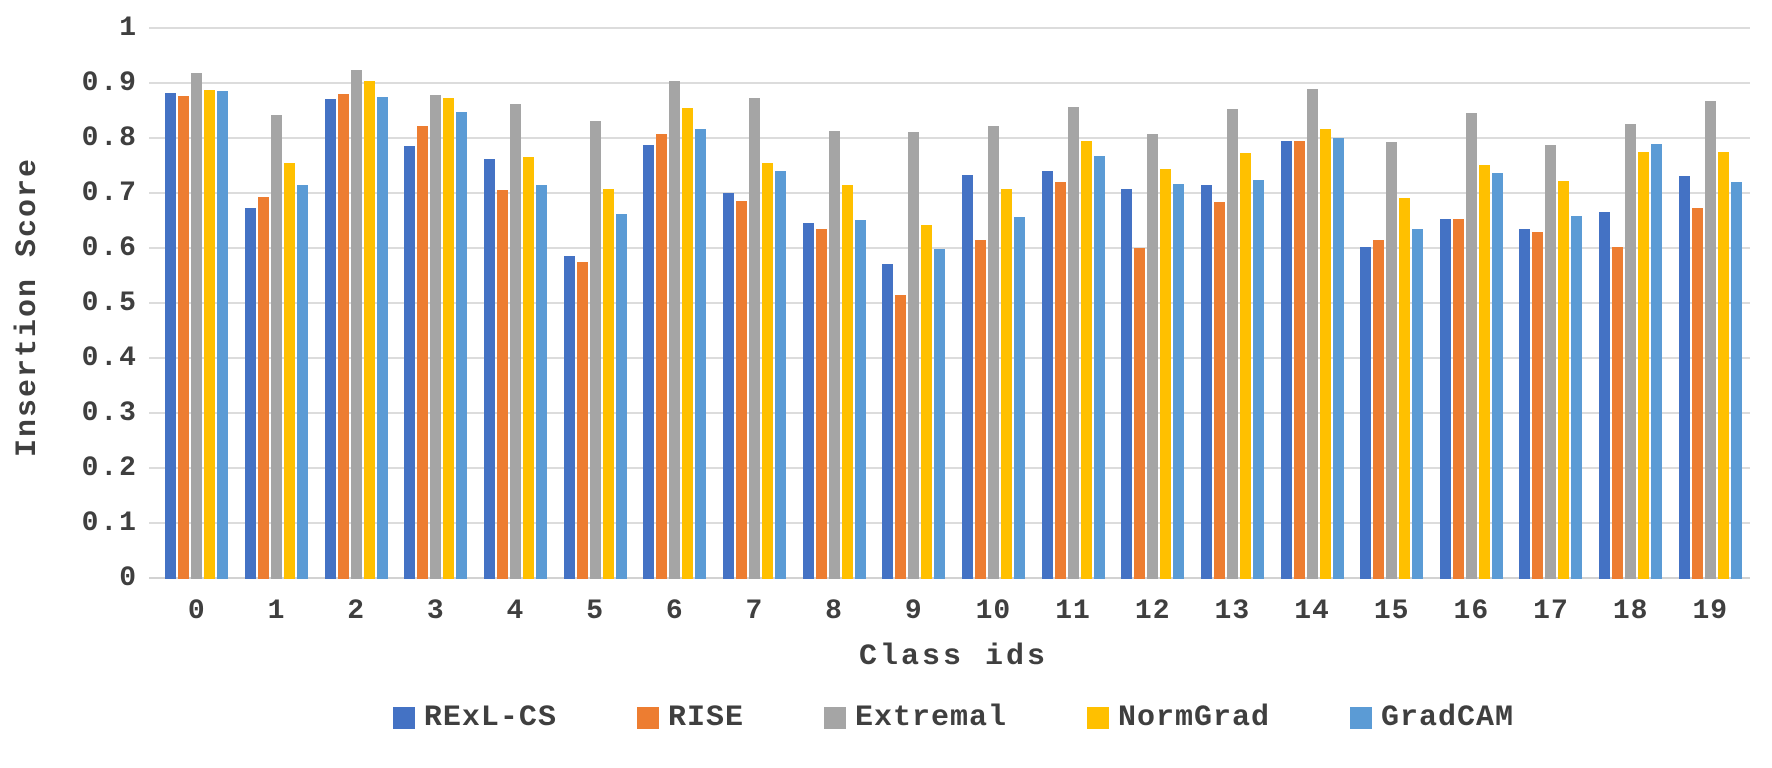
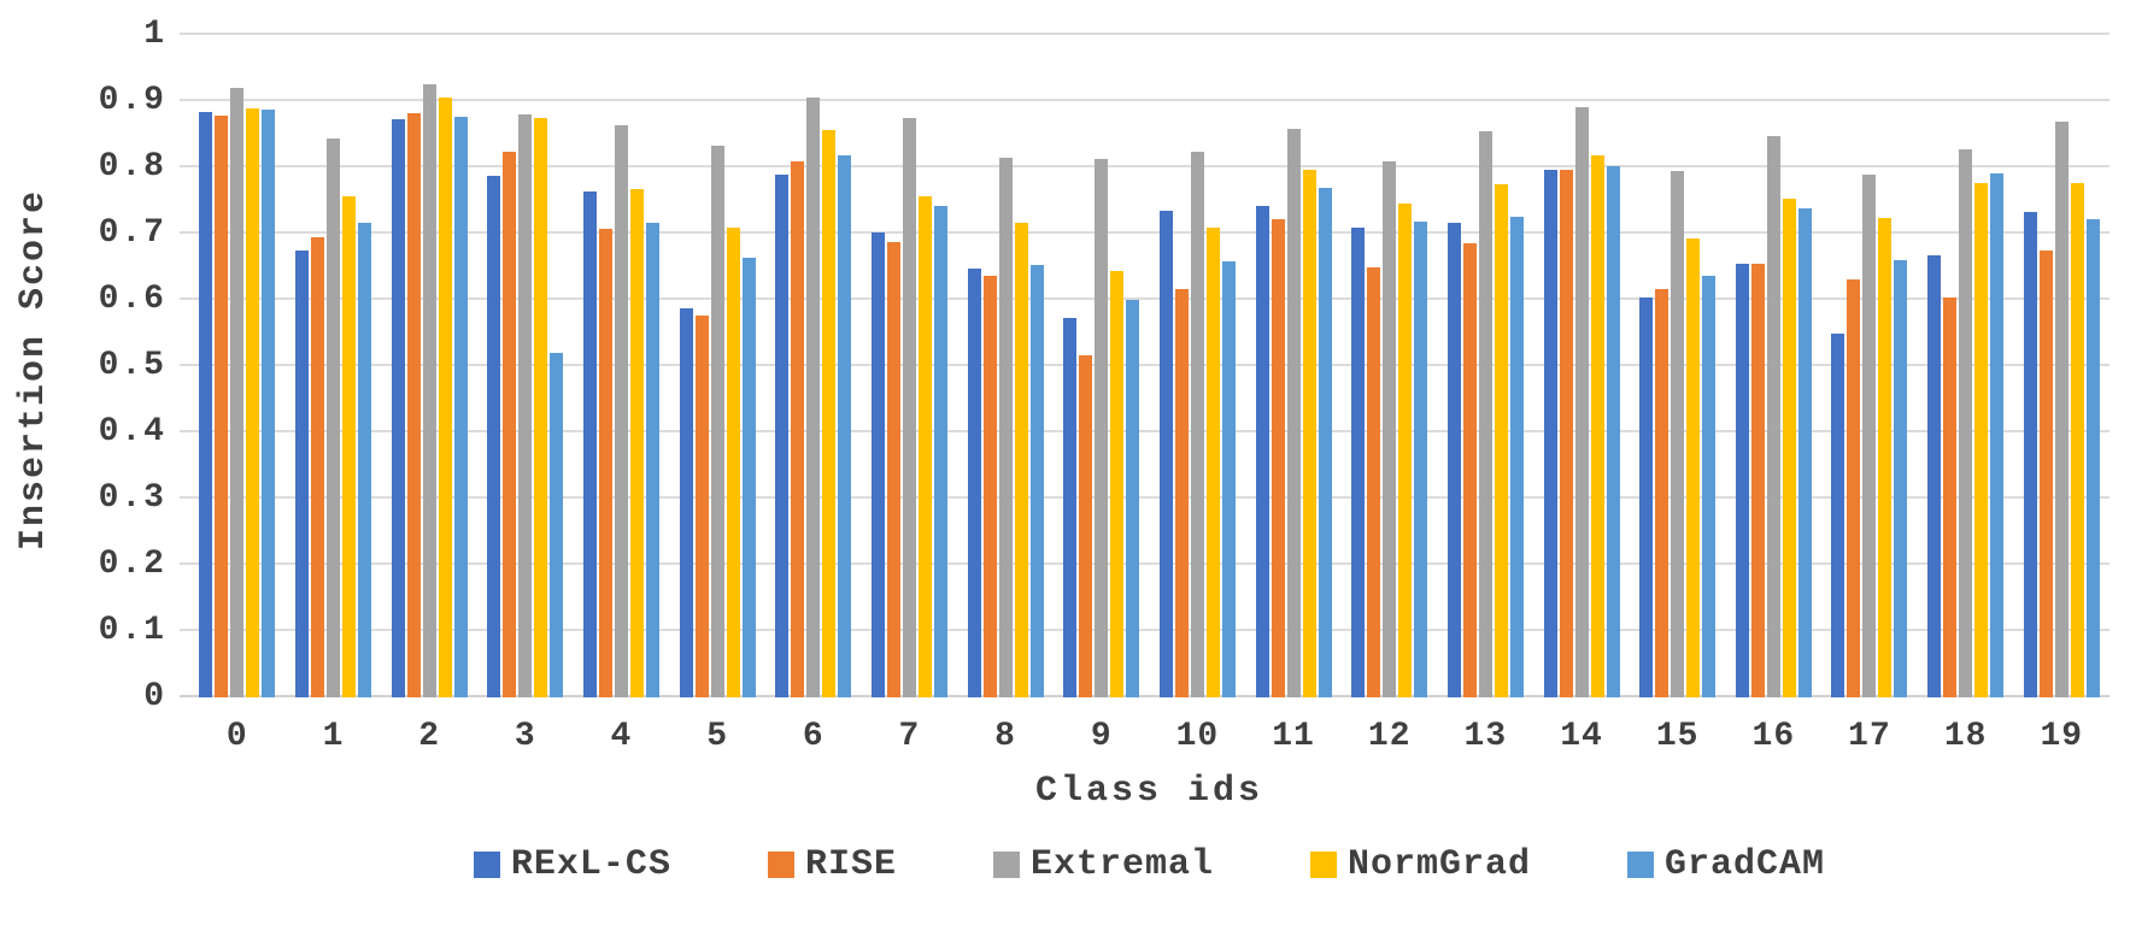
GradCAM/3: 0.85 -> 0.52
RISE/12: 0.60 -> 0.65
RExL-CS/17: 0.64 -> 0.55
